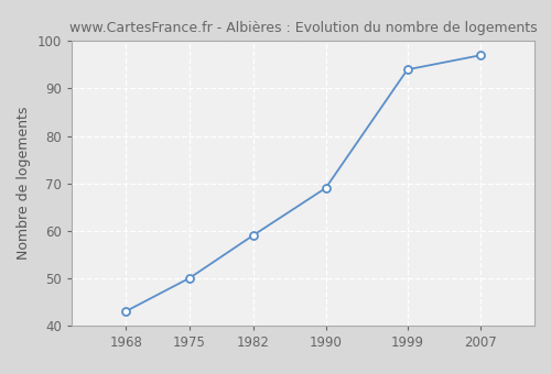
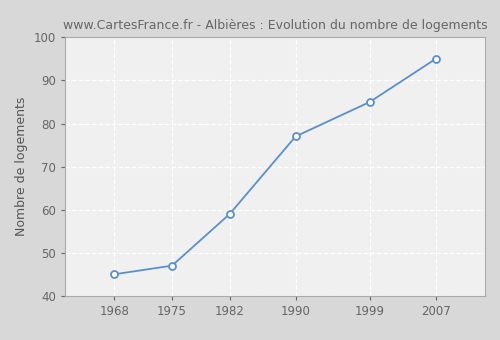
1968: 43 -> 45
1975: 50 -> 47
1990: 69 -> 77
1999: 94 -> 85
2007: 97 -> 95
